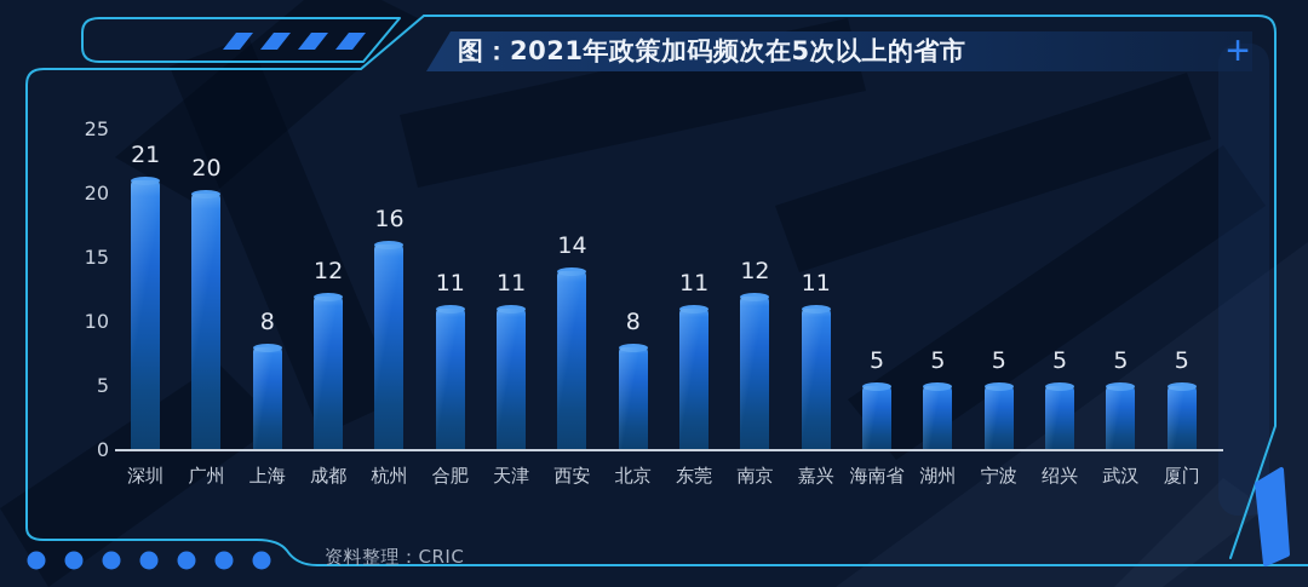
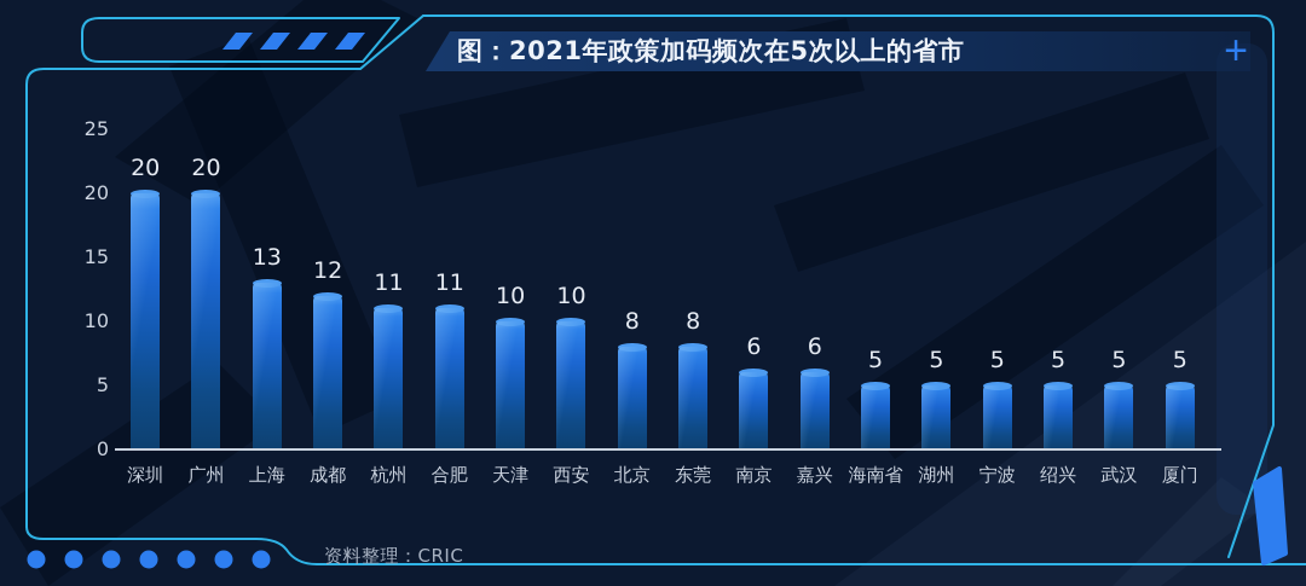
深圳: 21 -> 20
上海: 8 -> 13
杭州: 16 -> 11
天津: 11 -> 10
西安: 14 -> 10
东莞: 11 -> 8
南京: 12 -> 6
嘉兴: 11 -> 6
